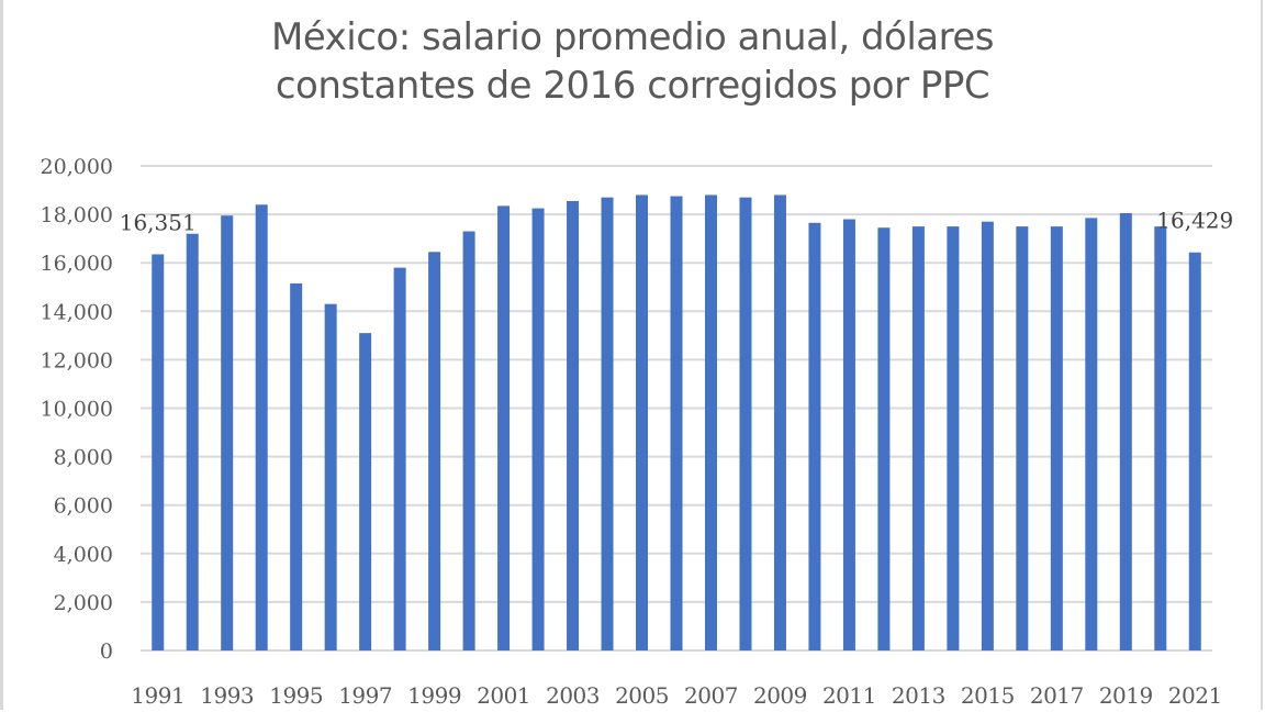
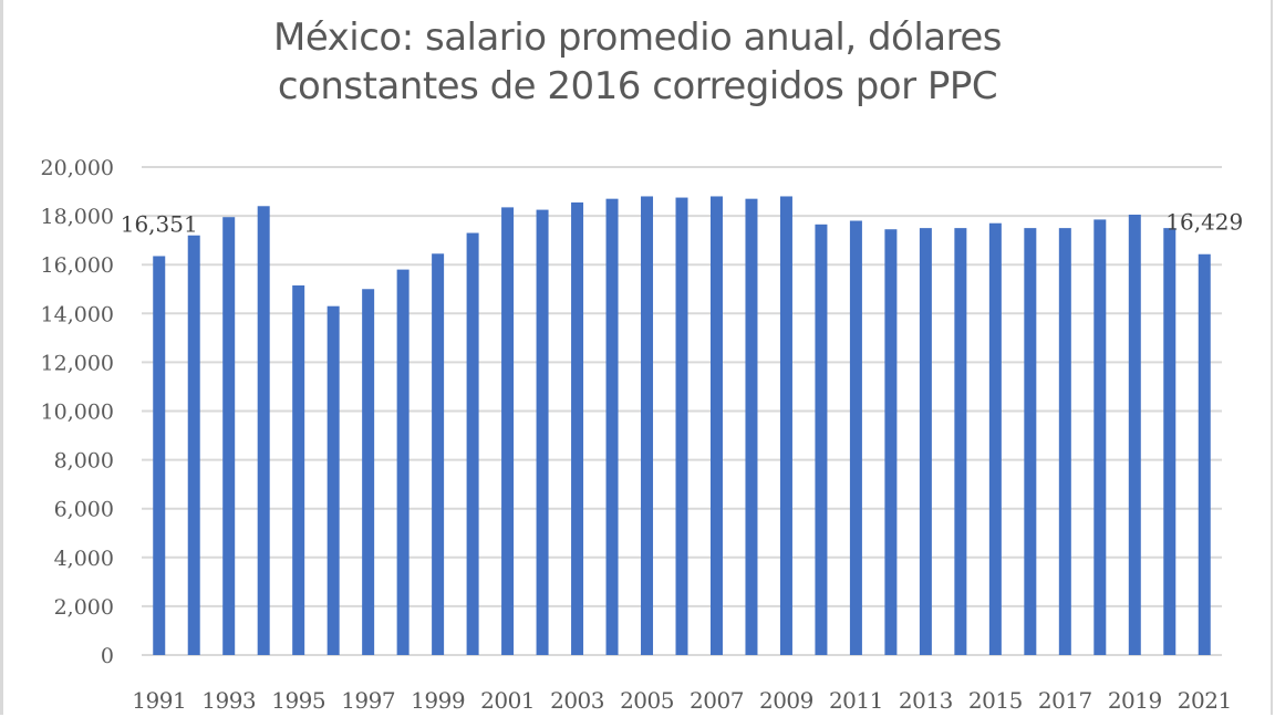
1997: 13100 -> 15000
